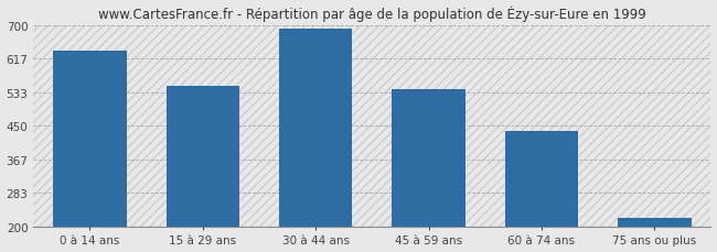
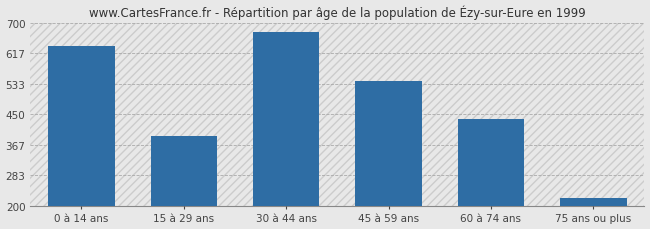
15 à 29 ans: 549 -> 390
30 à 44 ans: 693 -> 675
